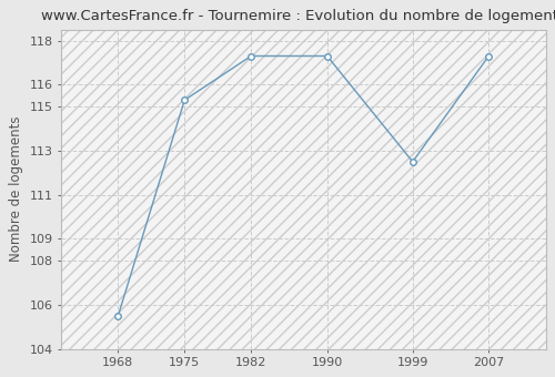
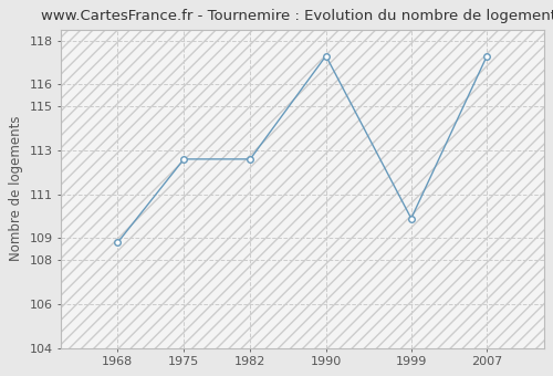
1968: 105.5 -> 108.8
1975: 115.3 -> 112.6
1982: 117.3 -> 112.6
1999: 112.5 -> 109.9
